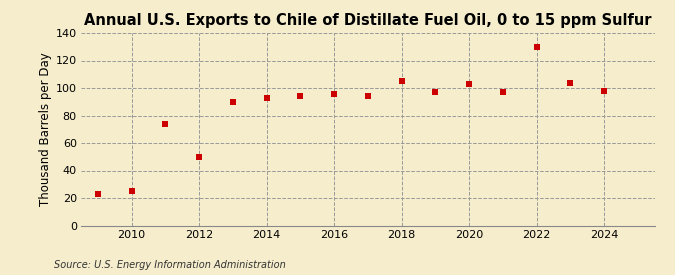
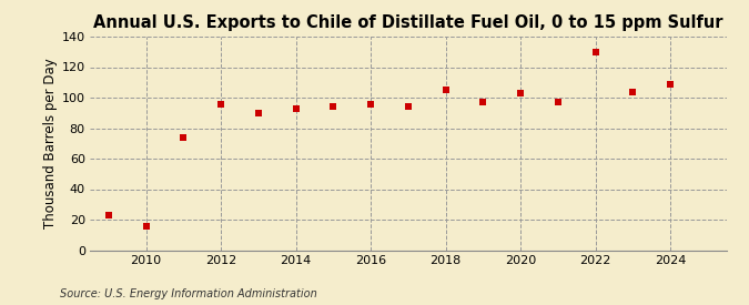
2010: 25 -> 16
2012: 50 -> 96
2024: 98 -> 109
